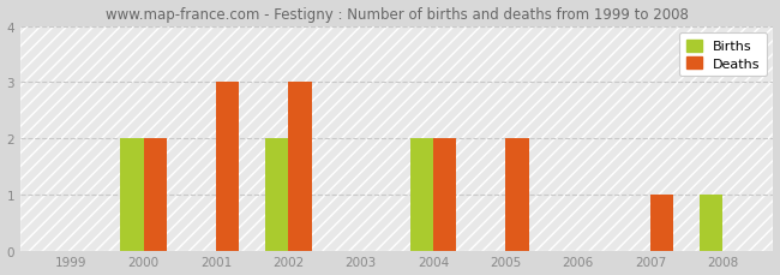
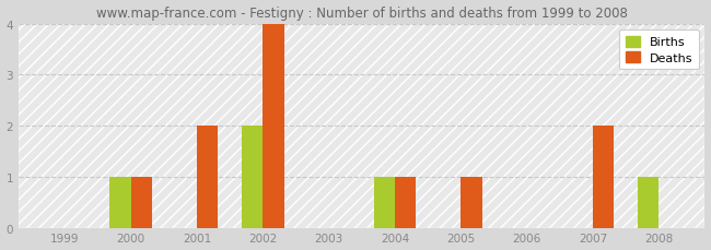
Births/2000: 2 -> 1
Deaths/2000: 2 -> 1
Deaths/2001: 3 -> 2
Deaths/2002: 3 -> 4
Births/2004: 2 -> 1
Deaths/2004: 2 -> 1
Deaths/2005: 2 -> 1
Deaths/2007: 1 -> 2
